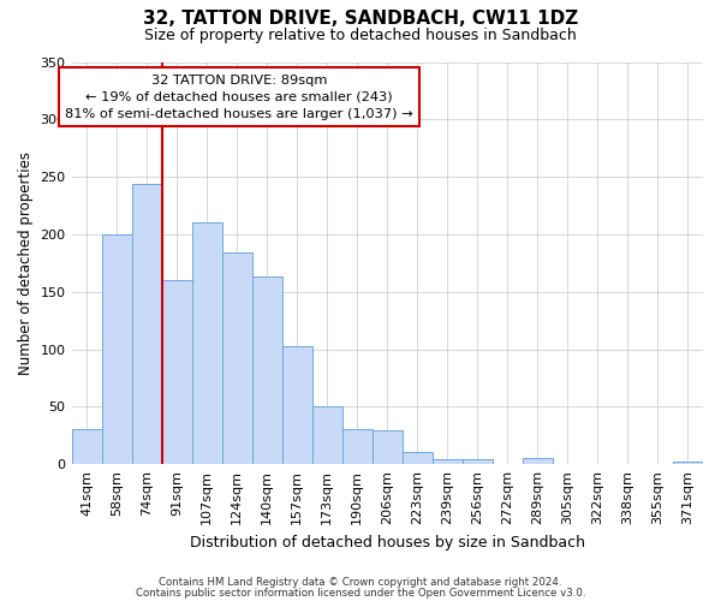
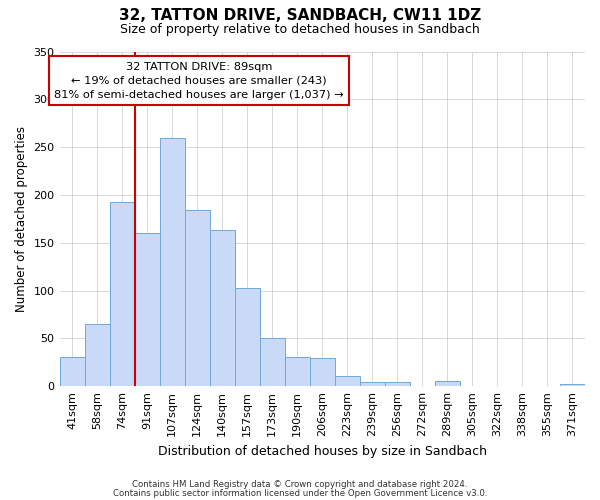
58sqm: 200 -> 65
74sqm: 244 -> 193
107sqm: 210 -> 260
